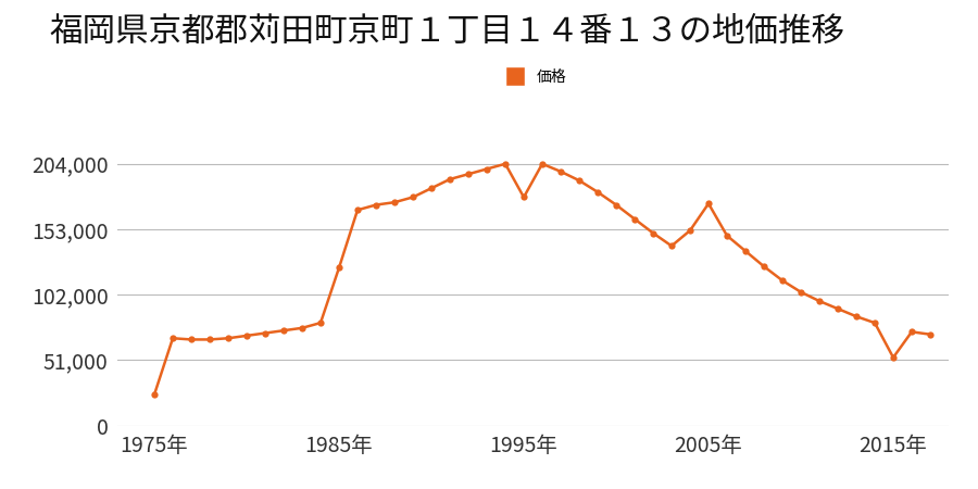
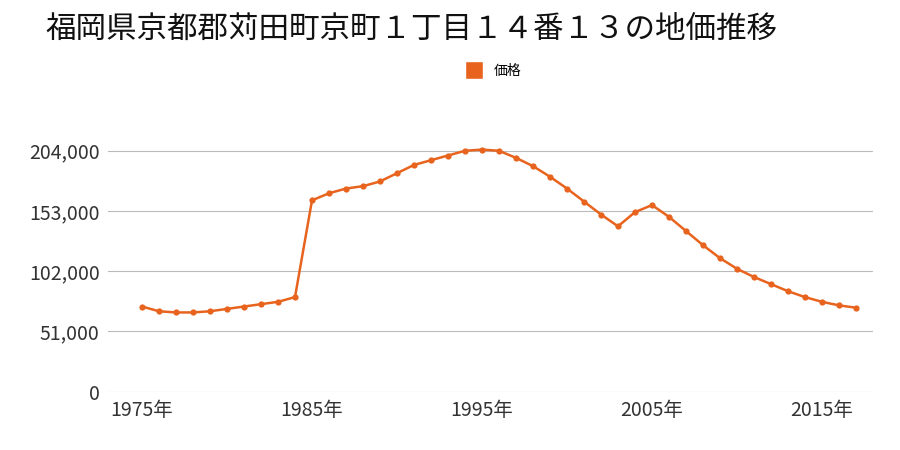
1975年: 24,000 -> 72,000
1985年: 123,000 -> 162,000
1995年: 178,000 -> 205,000
2005年: 173,000 -> 158,000
2015年: 53,000 -> 76,000
